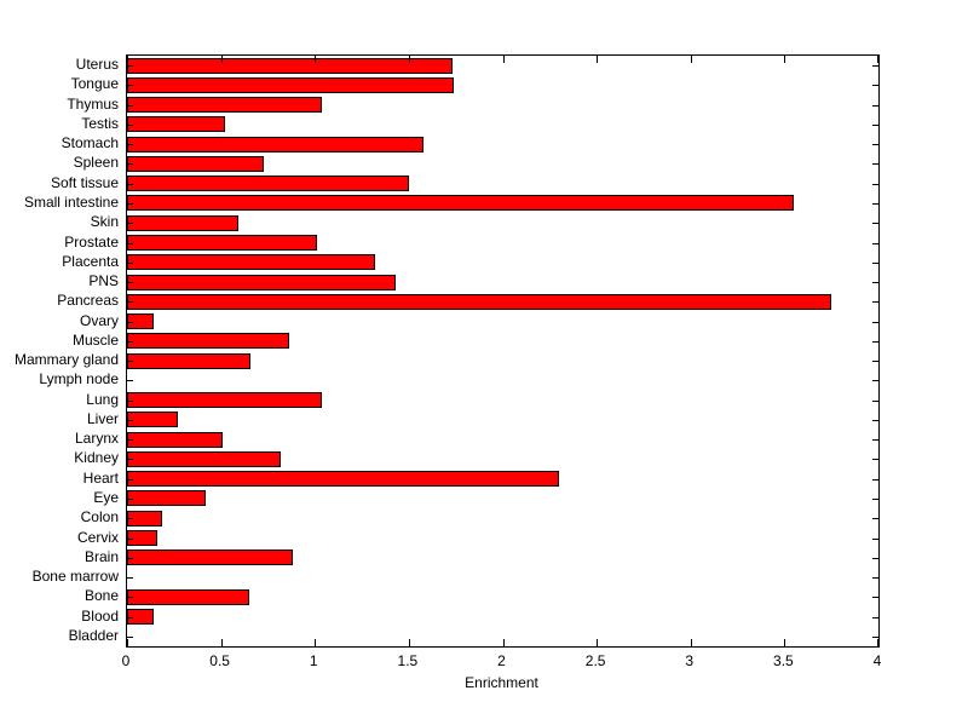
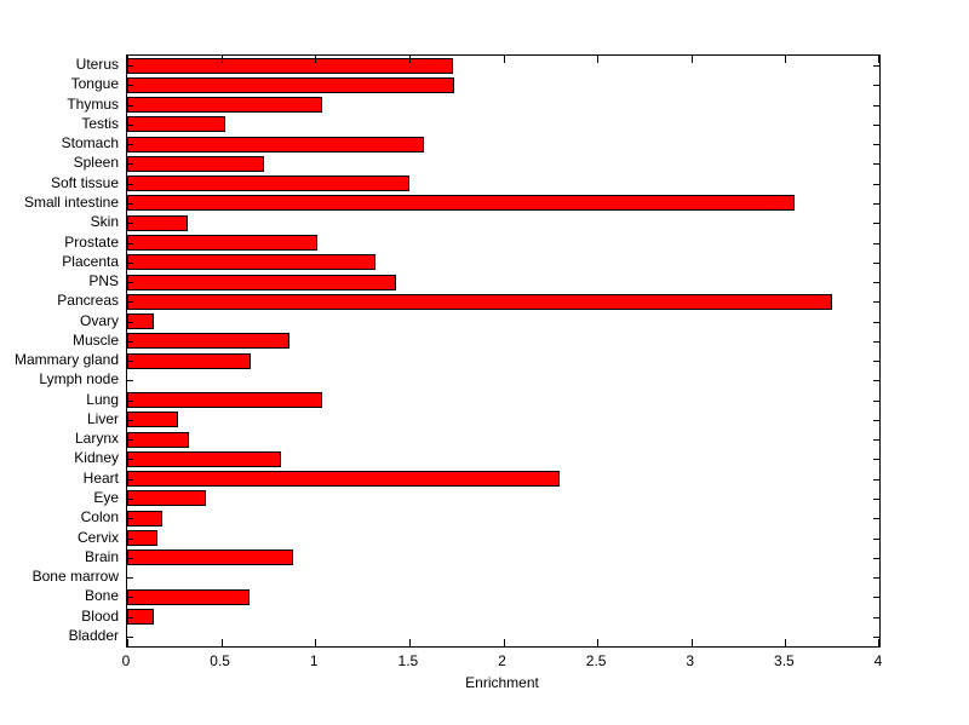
Skin: 0.59 -> 0.32
Larynx: 0.51 -> 0.33
